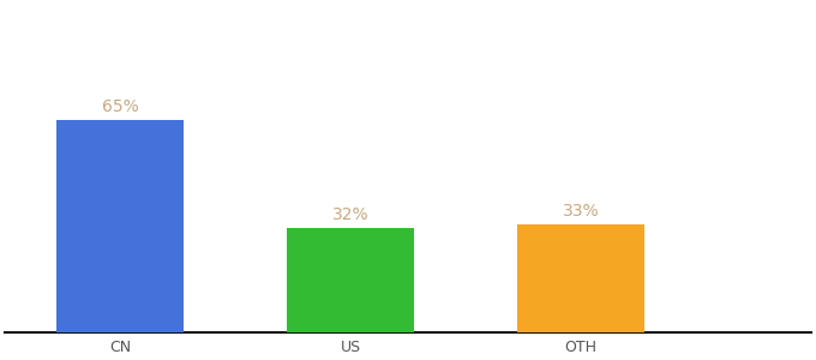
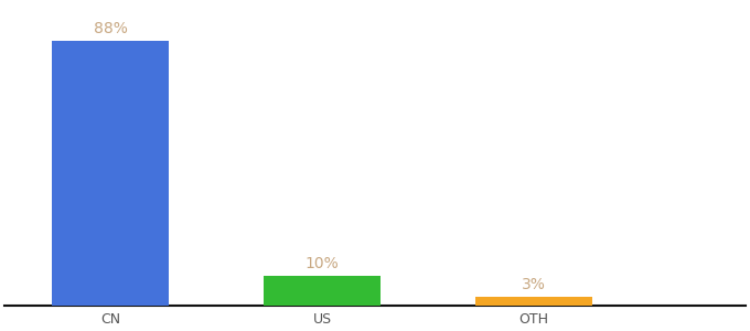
CN: 65% -> 88%
US: 32% -> 10%
OTH: 33% -> 3%
